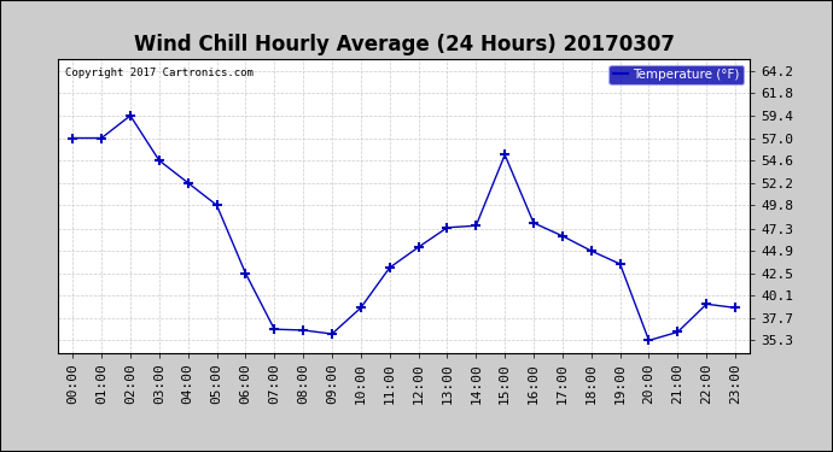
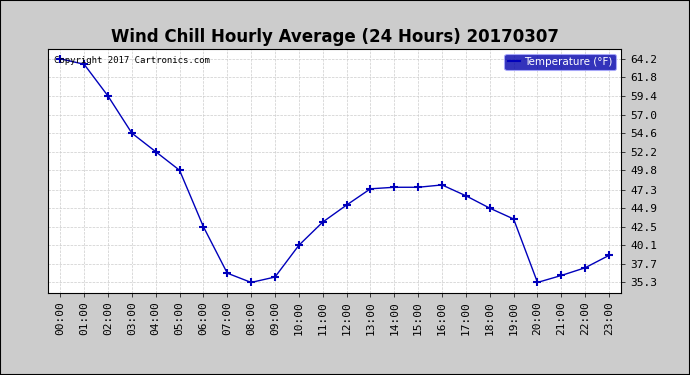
00:00: 57.0 -> 64.2
01:00: 57.0 -> 63.5
08:00: 36.4 -> 35.3
10:00: 38.8 -> 40.1
15:00: 55.2 -> 47.6
22:00: 39.2 -> 37.2
